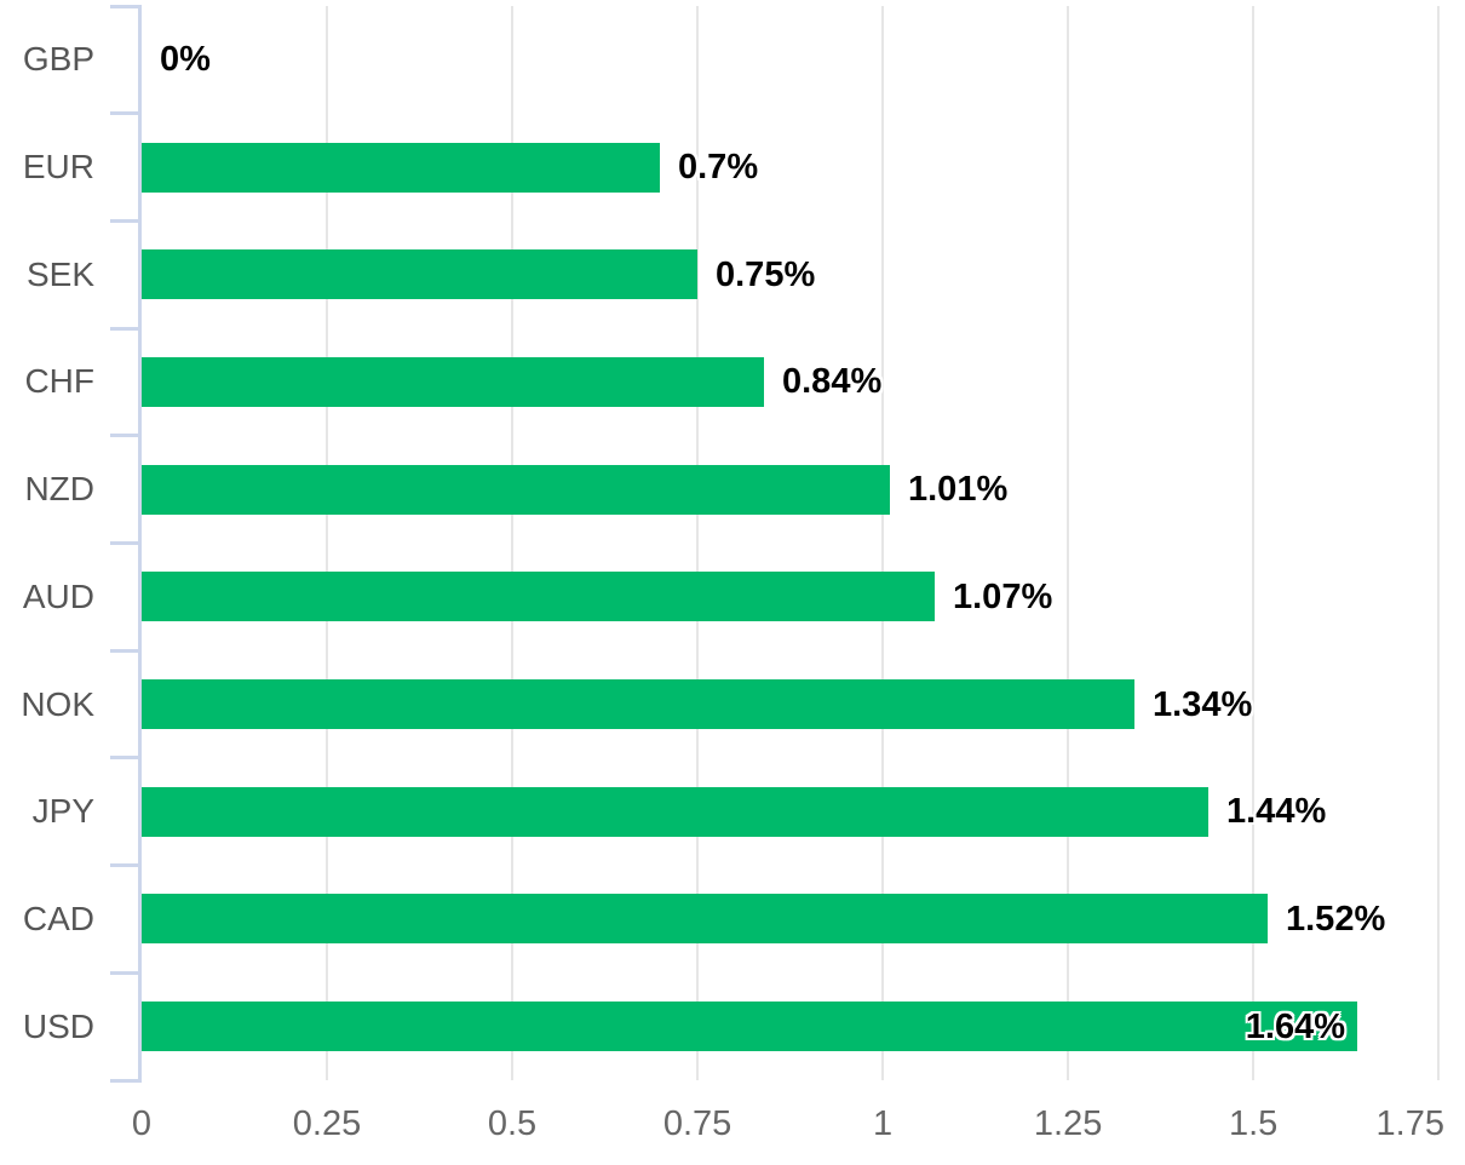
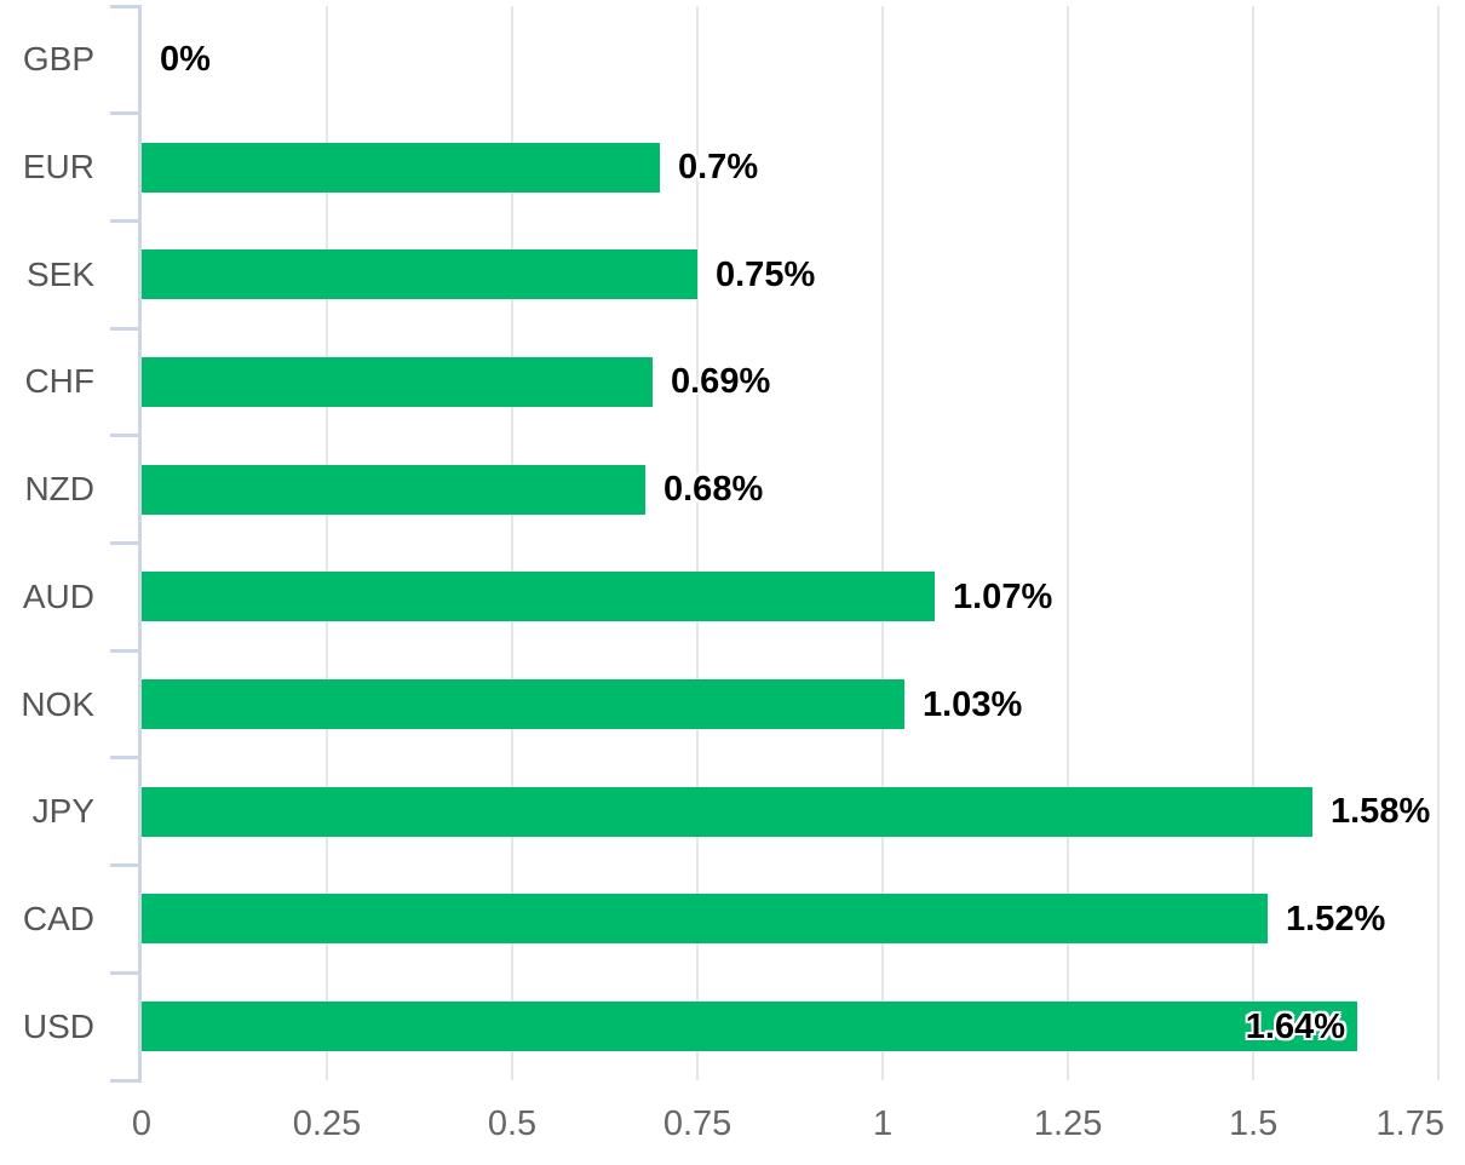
CHF: 0.84% -> 0.69%
NZD: 1.01% -> 0.68%
NOK: 1.34% -> 1.03%
JPY: 1.44% -> 1.58%
